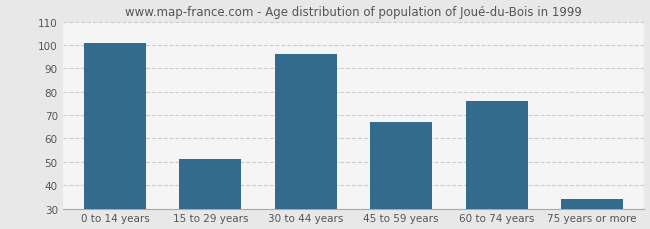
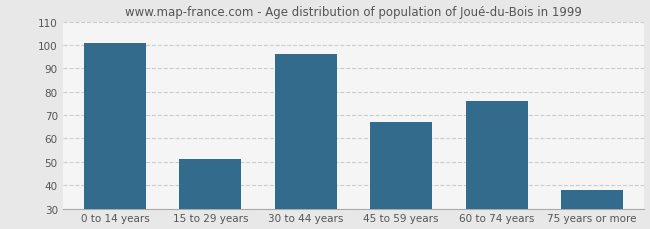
75 years or more: 34 -> 38
